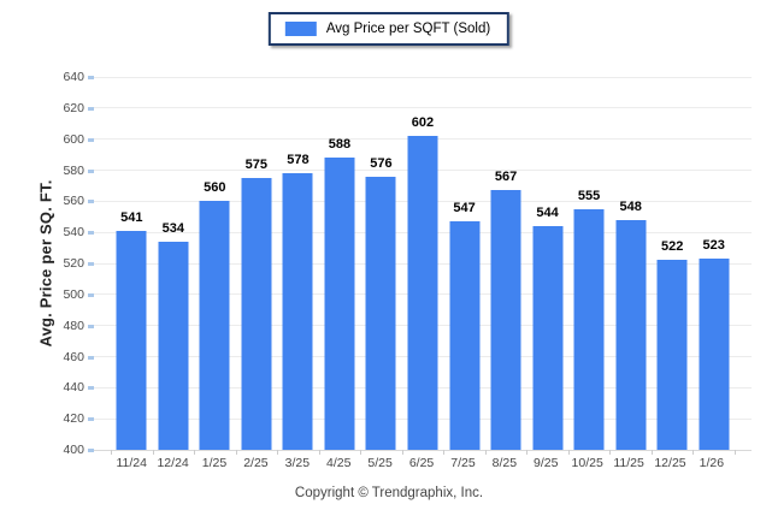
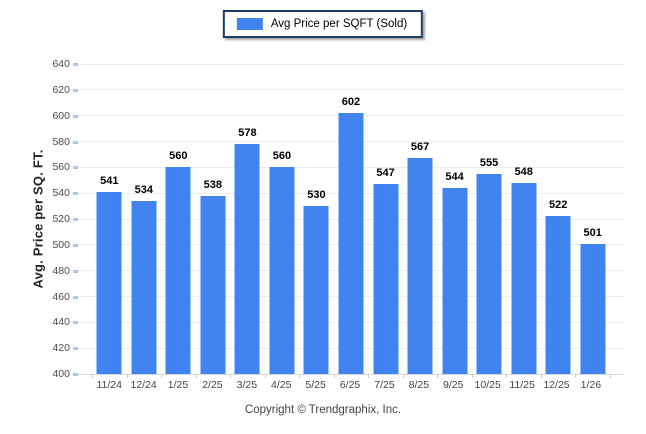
2/25: 575 -> 538
4/25: 588 -> 560
5/25: 576 -> 530
1/26: 523 -> 501
